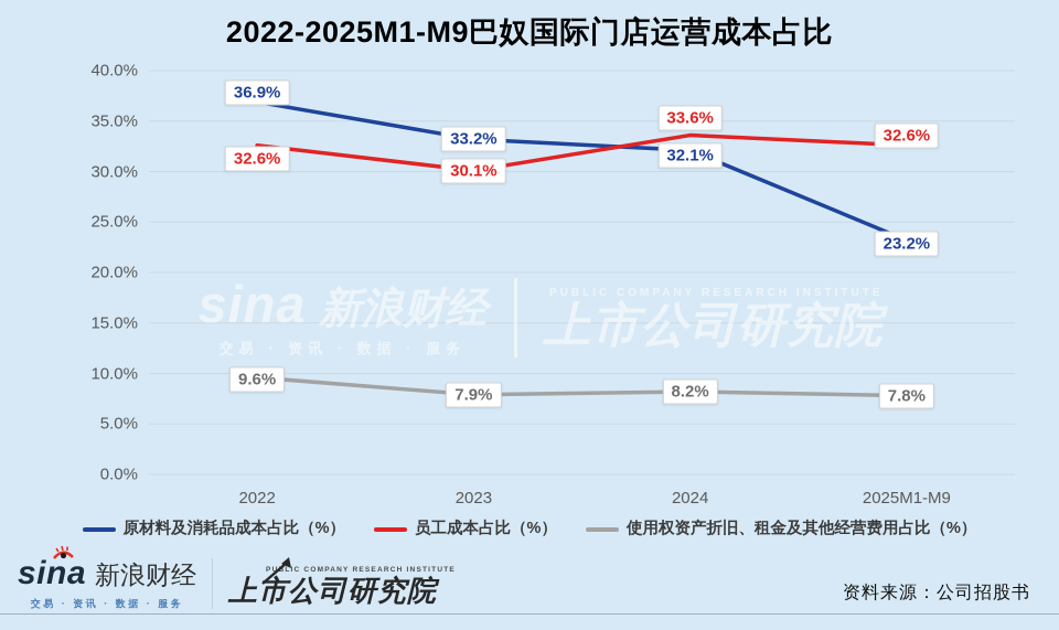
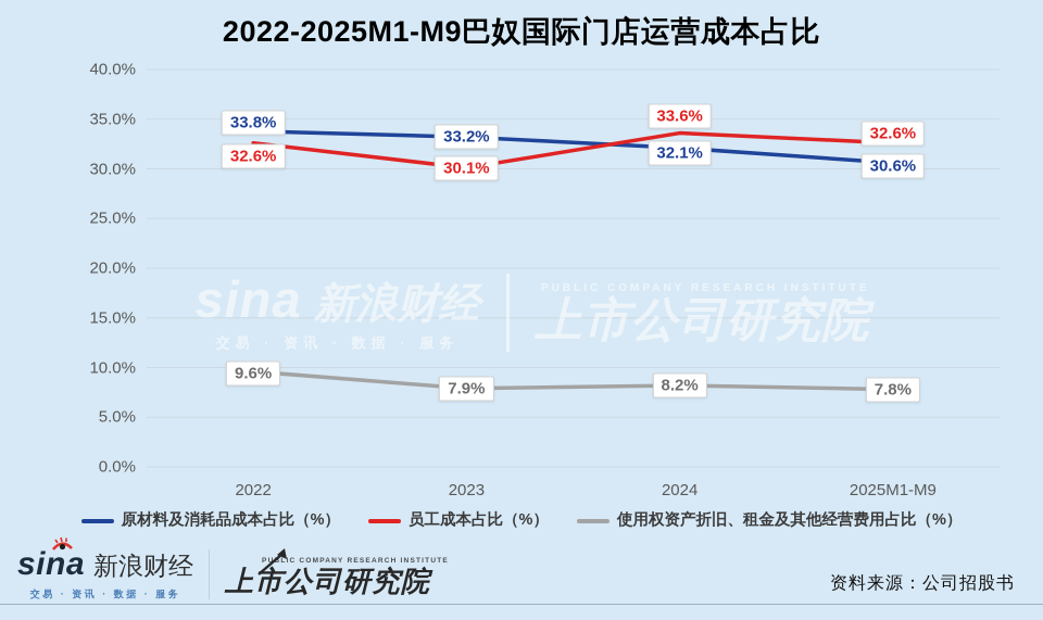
原材料及消耗品成本占比（%）/2022: 36.9% -> 33.8%
原材料及消耗品成本占比（%）/2025M1-M9: 23.2% -> 30.6%
